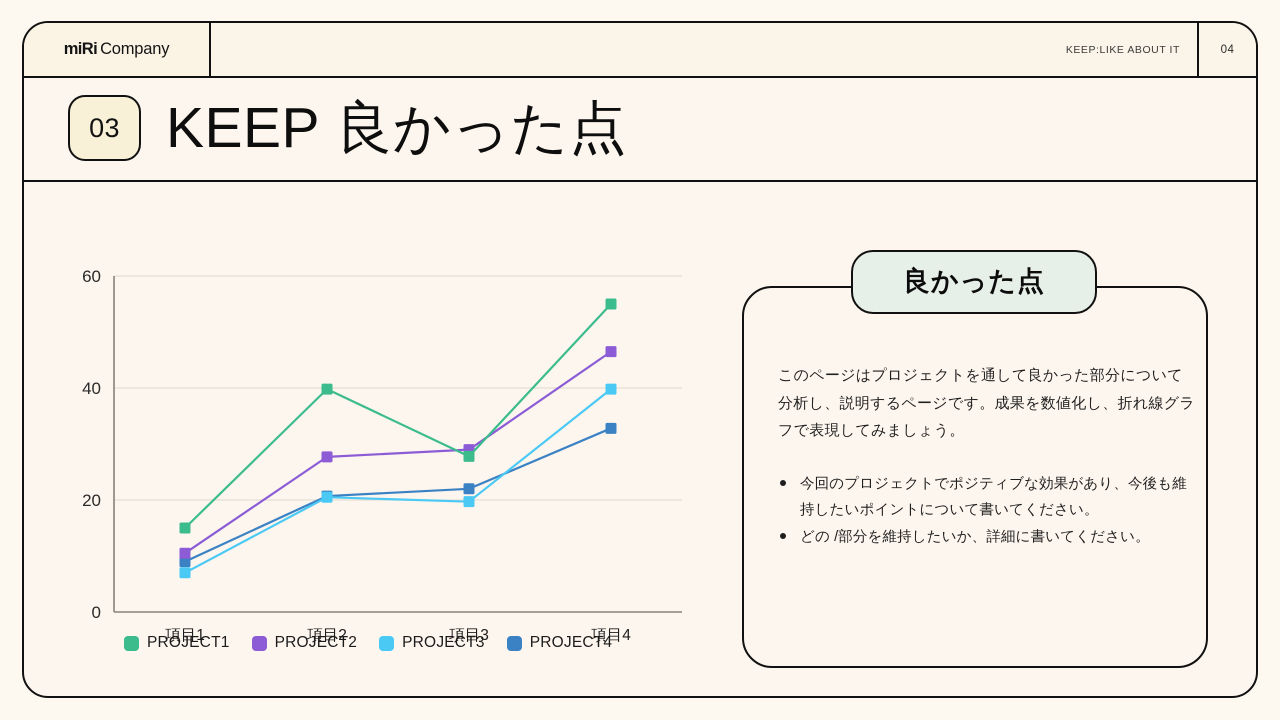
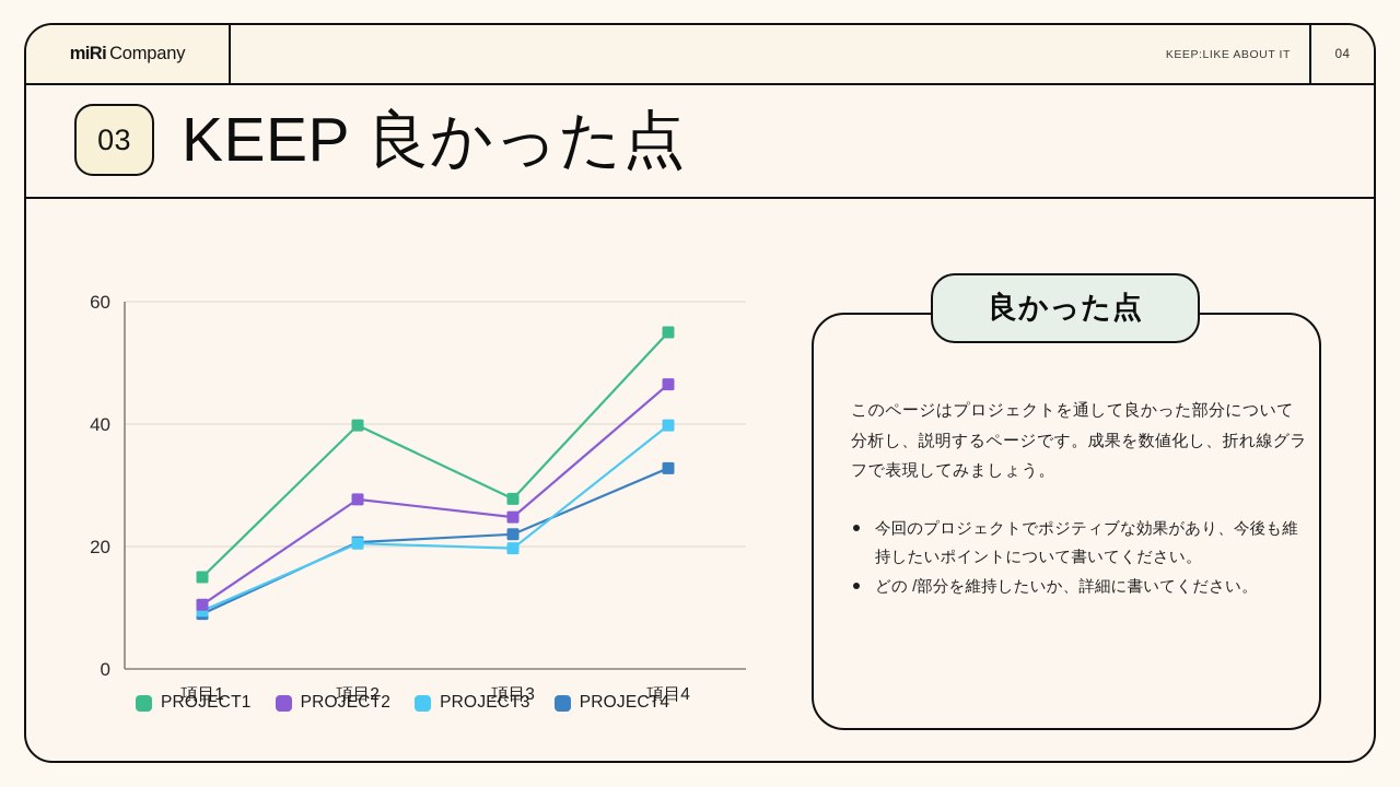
PROJECT3/項目1: 7 -> 10
PROJECT2/項目3: 29 -> 25
